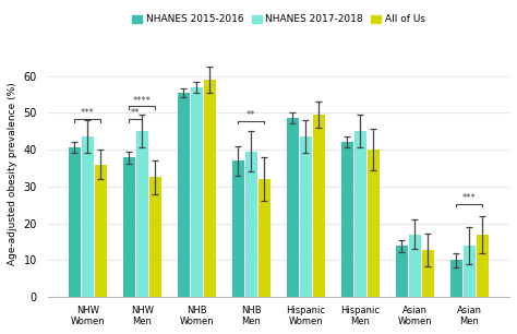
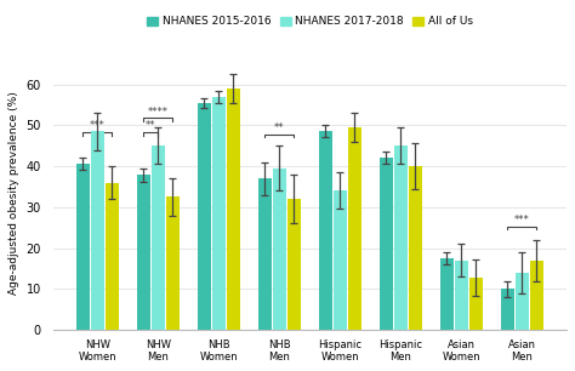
NHANES 2017-2018/NHW Women: 43.5 -> 48.5
NHANES 2017-2018/Hispanic Women: 43.5 -> 34.0
NHANES 2015-2016/Asian Women: 13.8 -> 17.5
